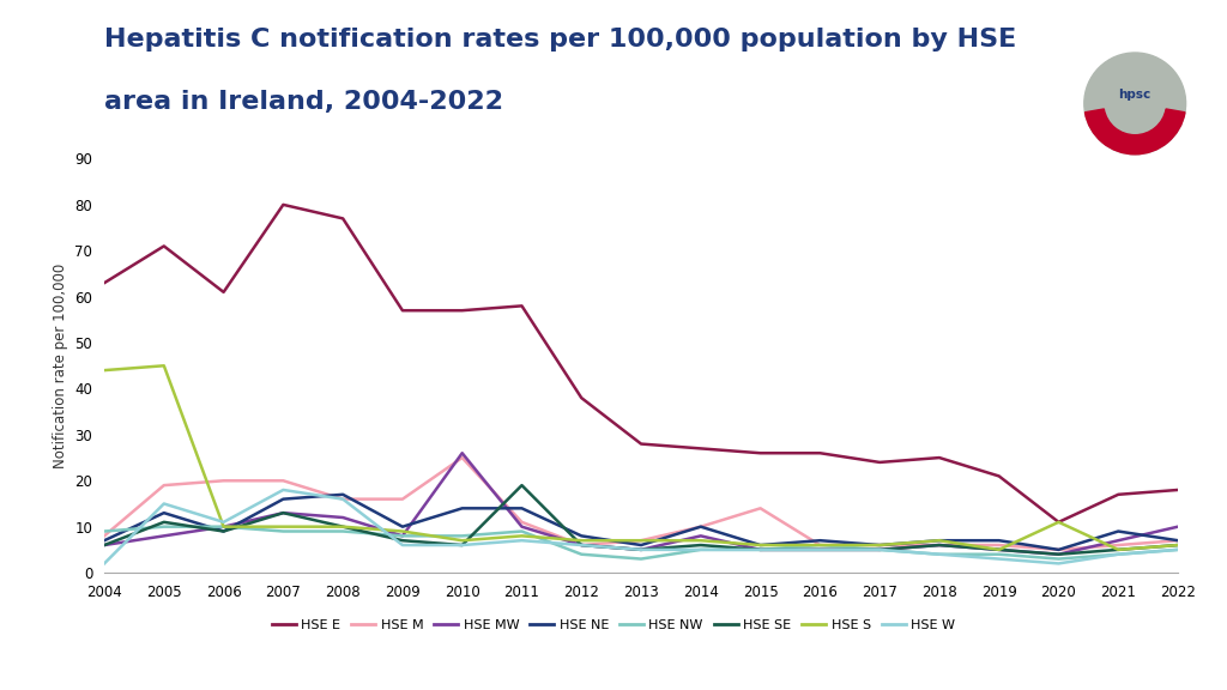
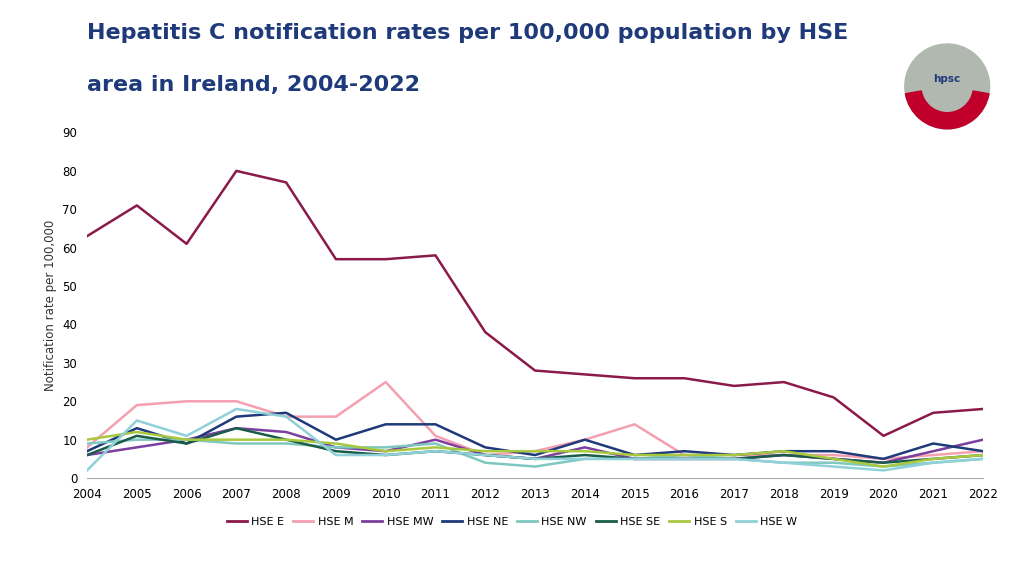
HSE S/2004: 44 -> 10
HSE S/2005: 45 -> 12
HSE MW/2010: 26 -> 7
HSE SE/2011: 19 -> 7
HSE S/2020: 11 -> 3
